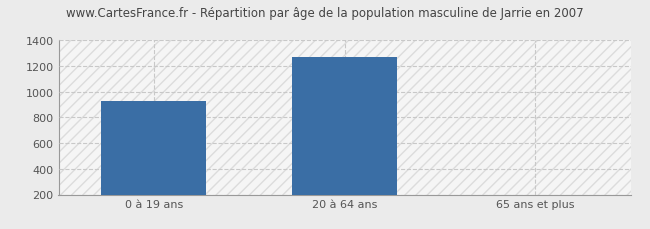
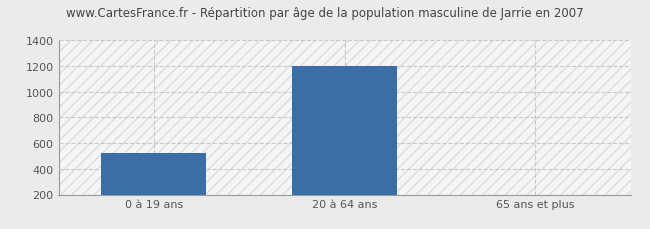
0 à 19 ans: 930 -> 520
20 à 64 ans: 1270 -> 1200
